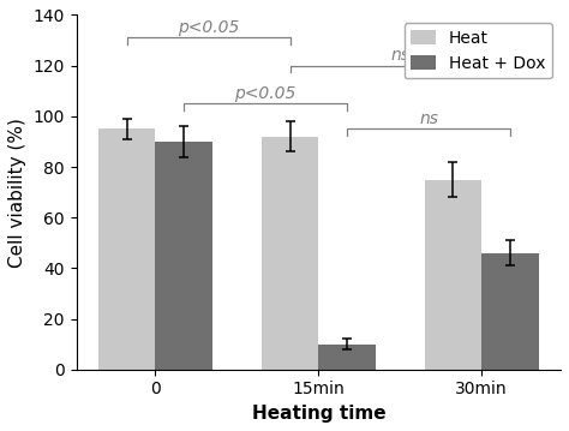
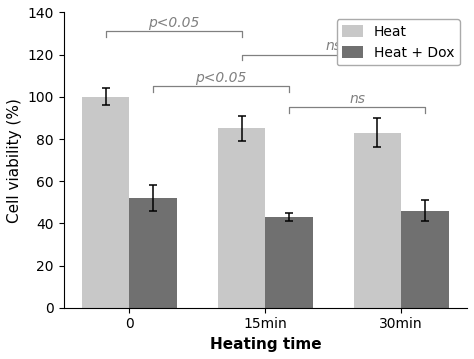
Heat/0: 95 -> 100
Heat + Dox/0: 90 -> 52
Heat/15min: 92 -> 85
Heat + Dox/15min: 10 -> 43
Heat/30min: 75 -> 83
